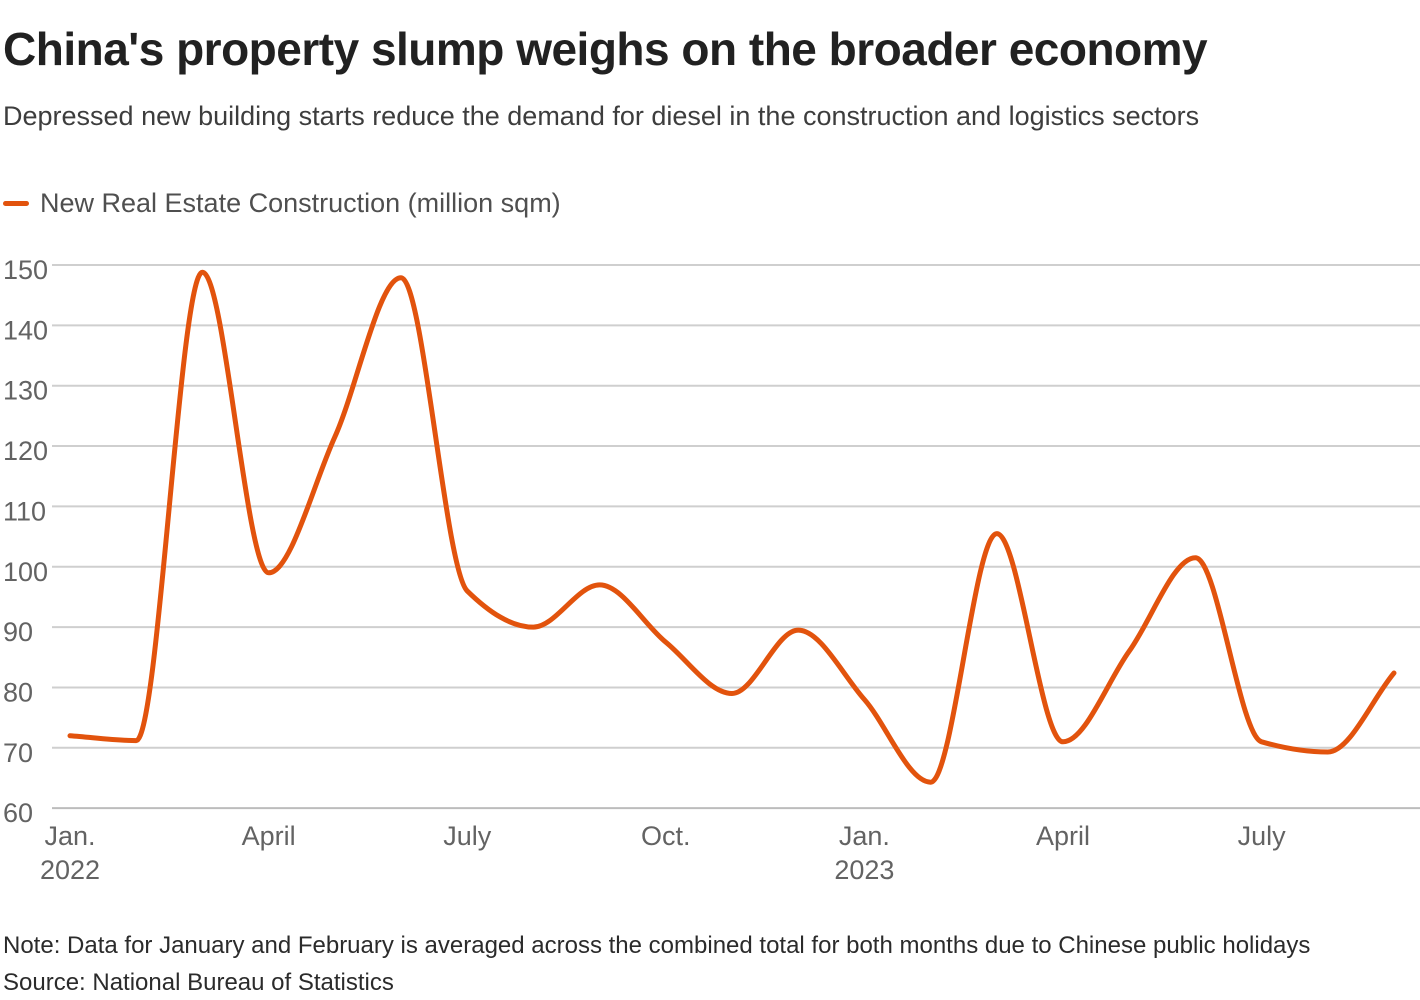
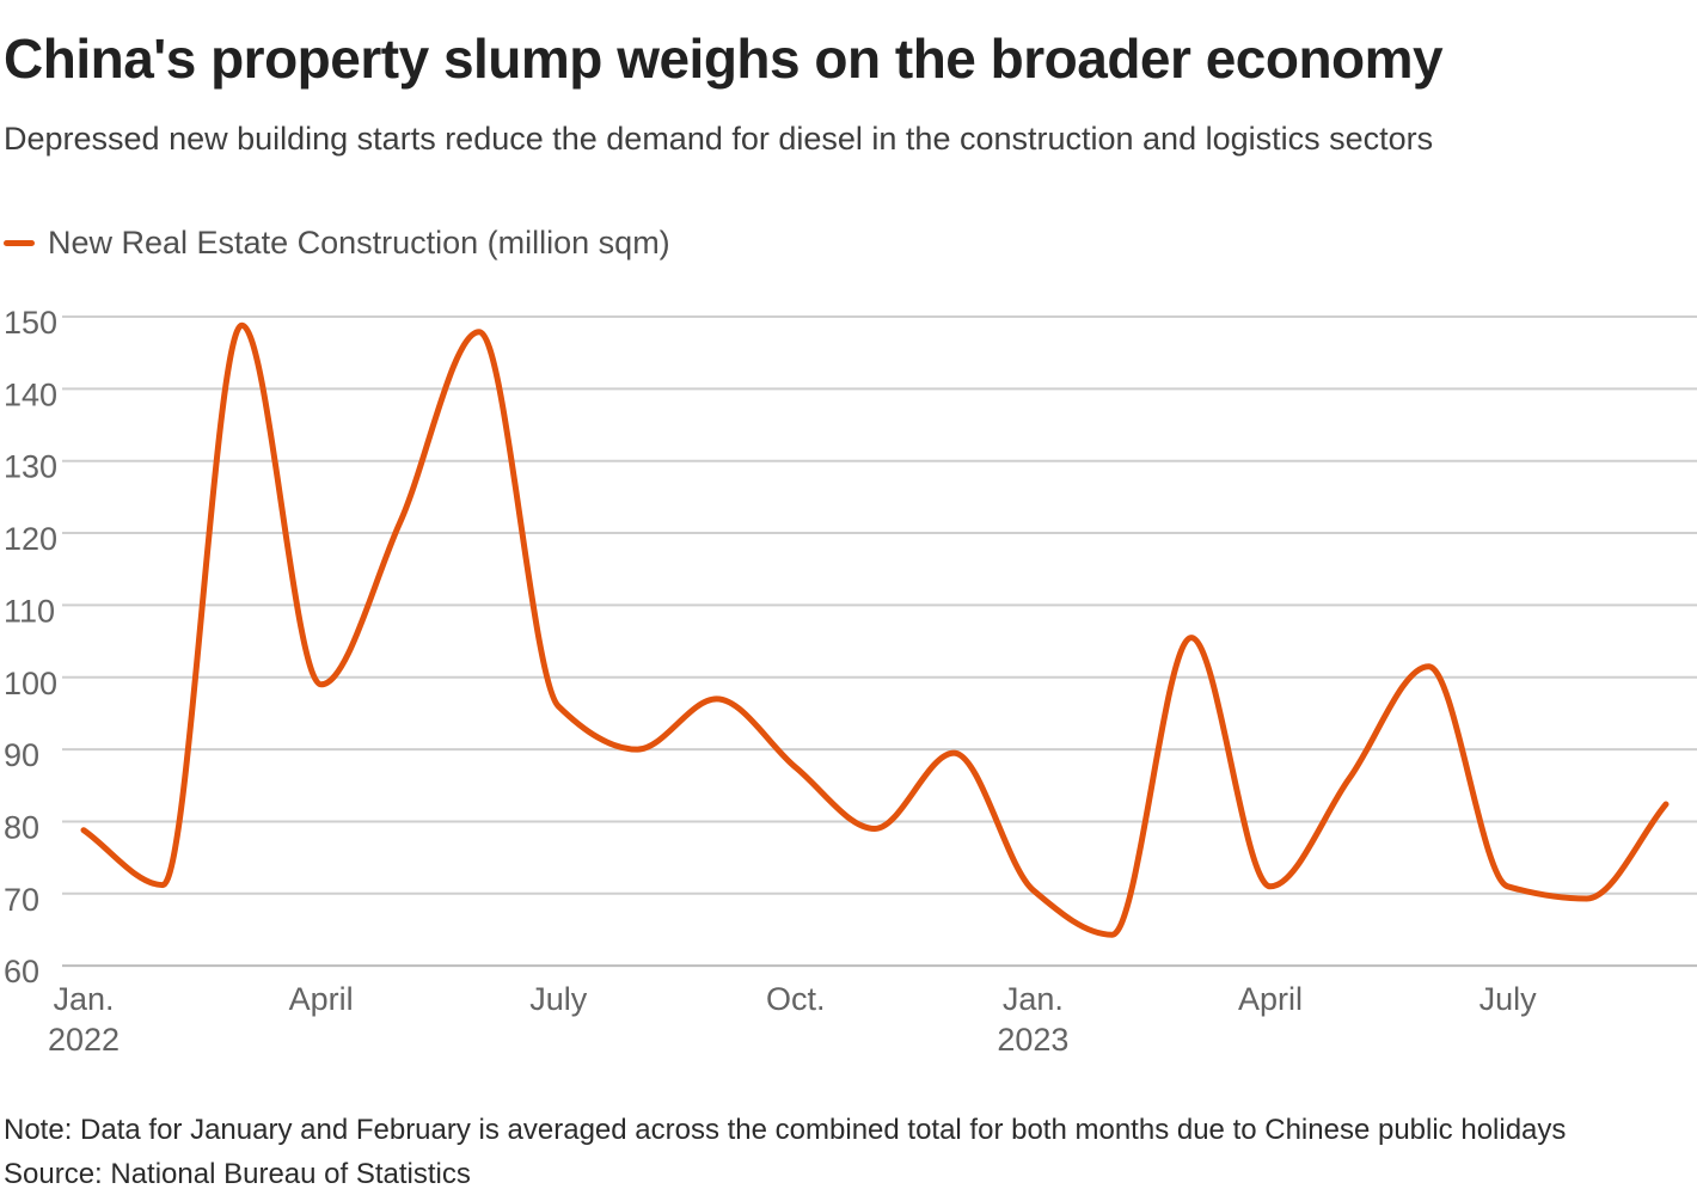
Jan. 2022: 72 -> 79
Jan. 2023: 78 -> 70
